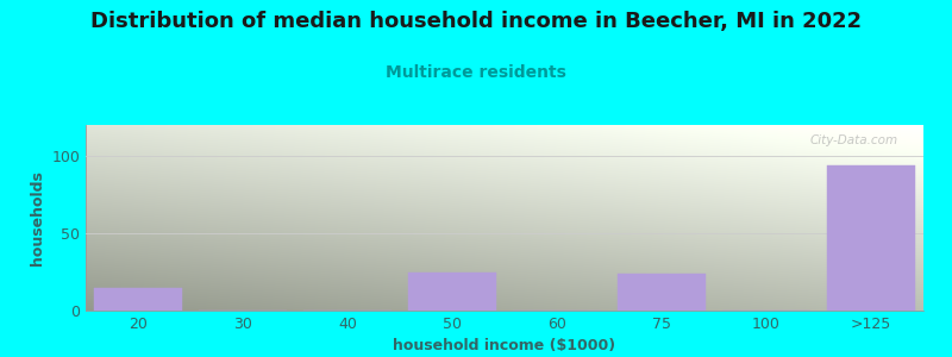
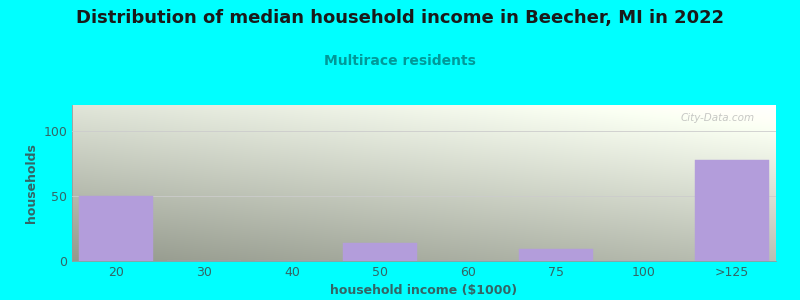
20: 15 -> 50
50: 25 -> 14
75: 24 -> 9
>125: 94 -> 78
